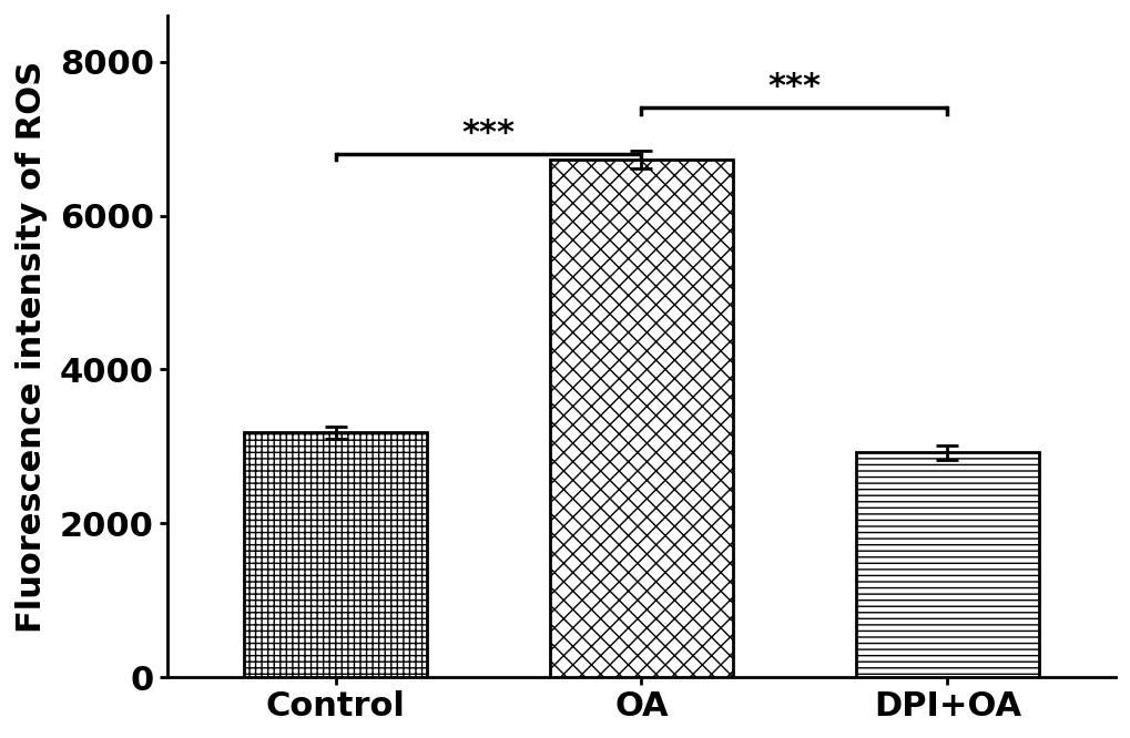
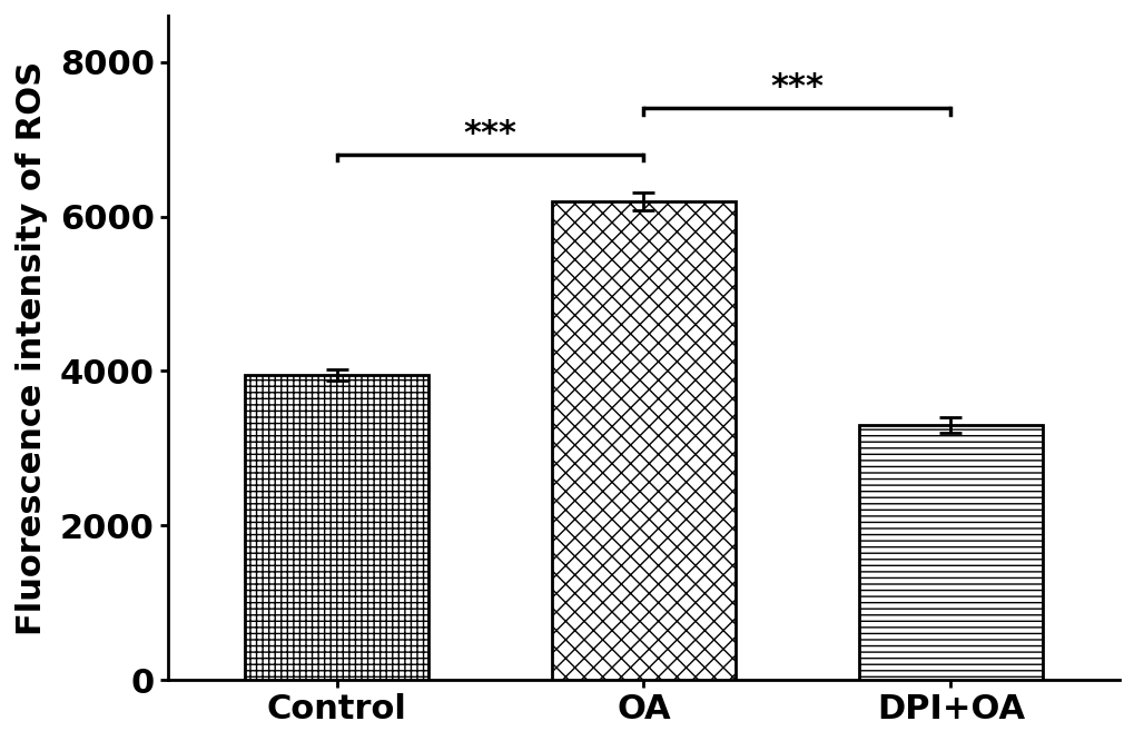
Control: 3180 -> 3950
OA: 6720 -> 6200
DPI+OA: 2920 -> 3300
